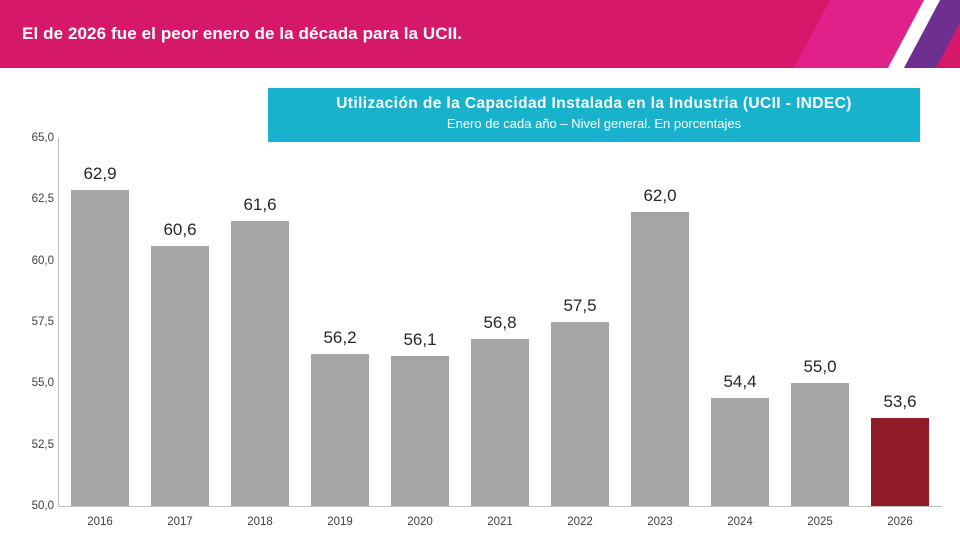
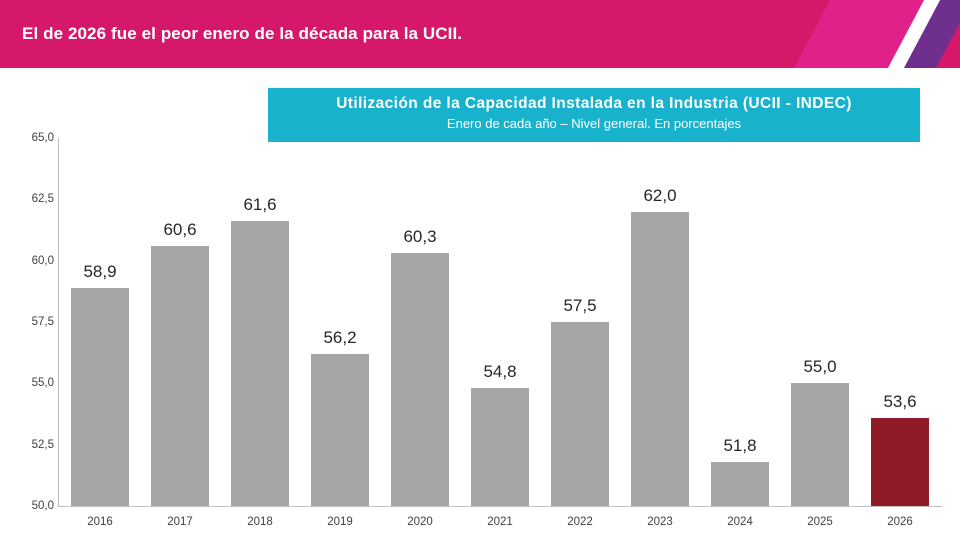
2016: 62,9 -> 58,9
2020: 56,1 -> 60,3
2021: 56,8 -> 54,8
2024: 54,4 -> 51,8
